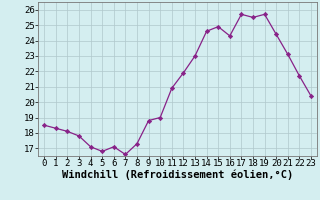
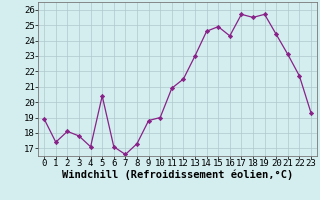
0: 18.5 -> 18.9
1: 18.3 -> 17.4
5: 16.8 -> 20.4
12: 21.9 -> 21.5
23: 20.4 -> 19.3
